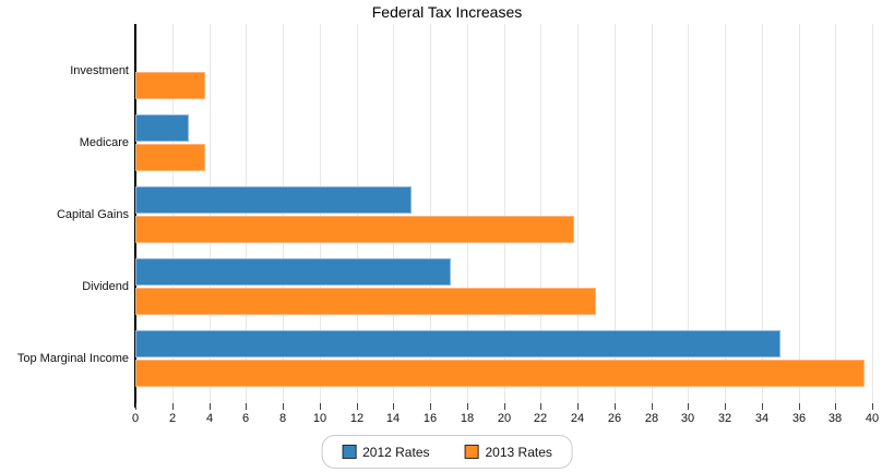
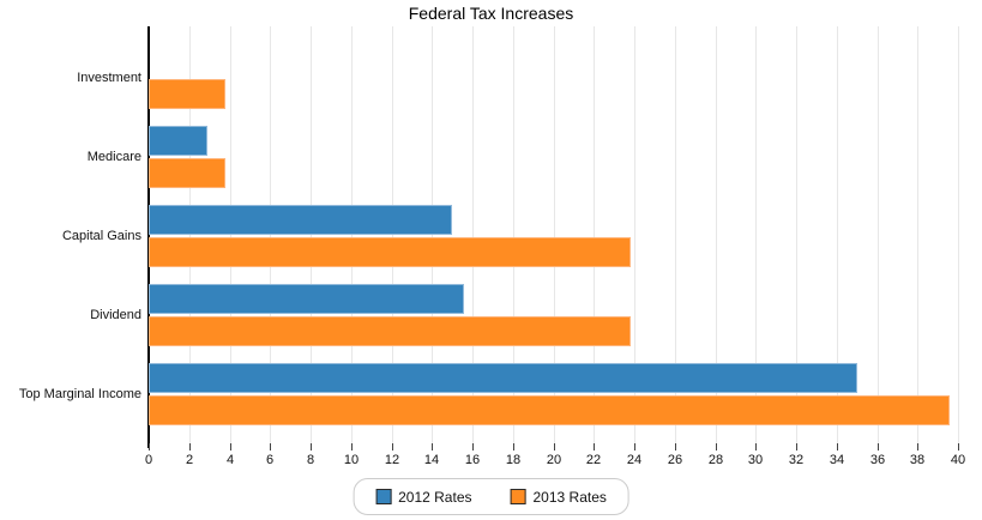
2012 Rates/Dividend: 17.1 -> 15.6
2013 Rates/Dividend: 25.0 -> 23.8
